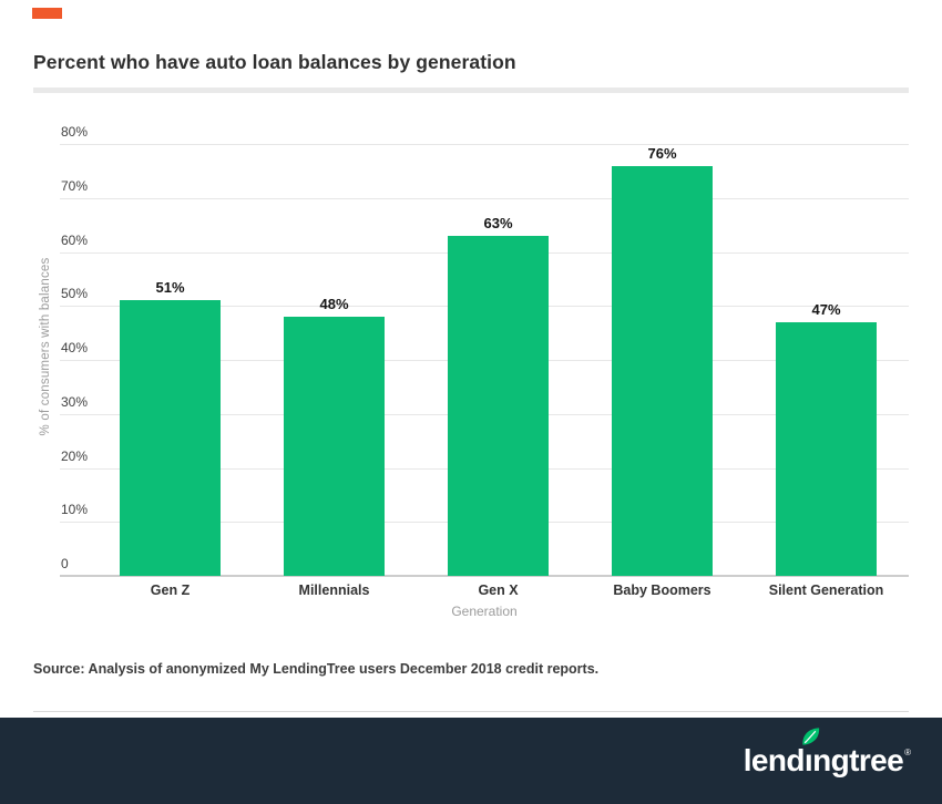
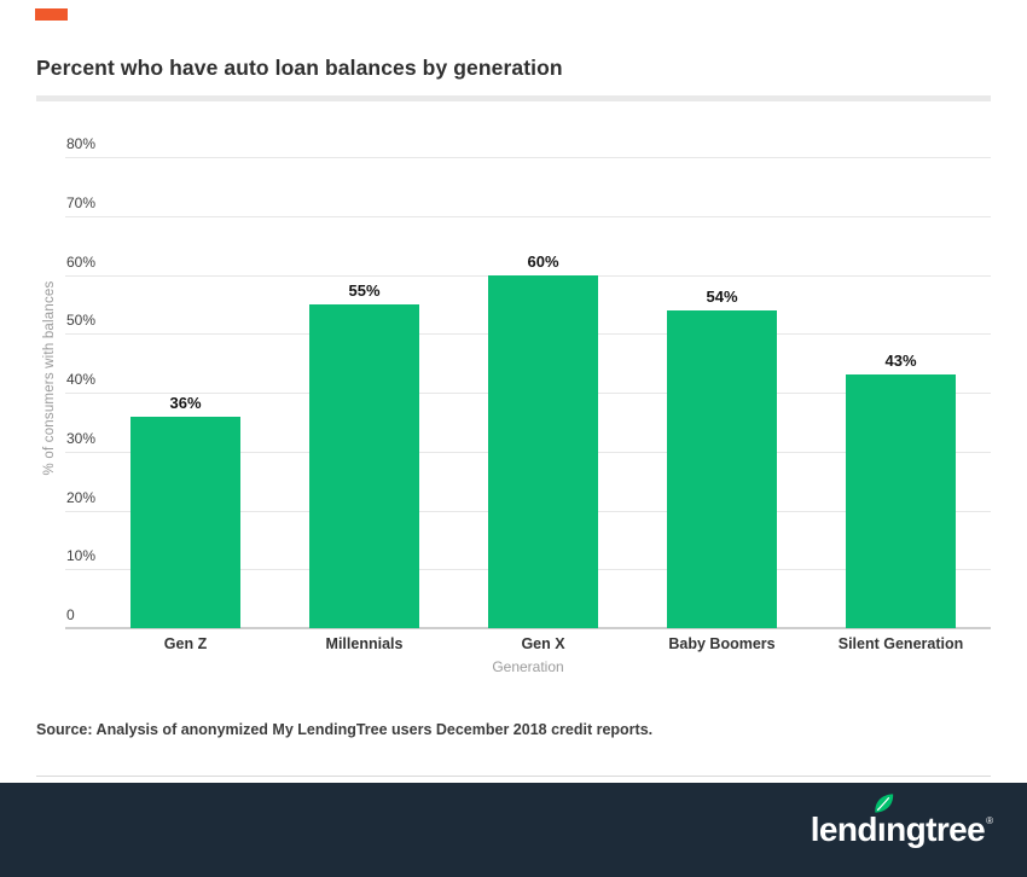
Gen Z: 51% -> 36%
Millennials: 48% -> 55%
Gen X: 63% -> 60%
Baby Boomers: 76% -> 54%
Silent Generation: 47% -> 43%
